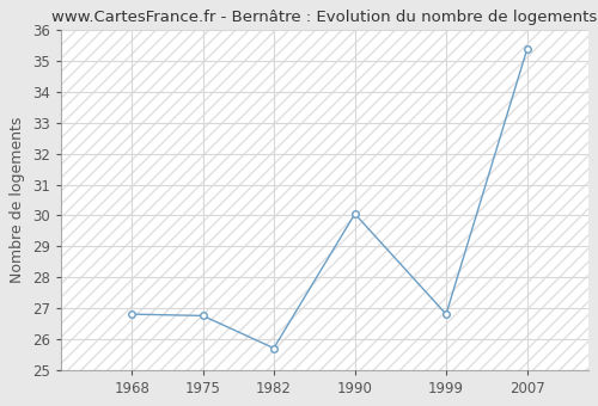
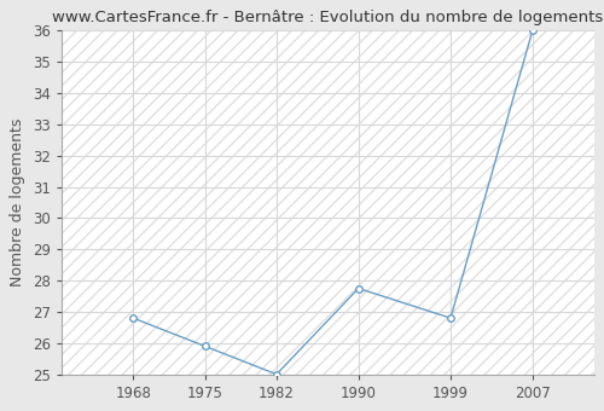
1975: 26.75 -> 25.90
1982: 25.70 -> 25.00
1990: 30.05 -> 27.75
2007: 35.40 -> 36.00
